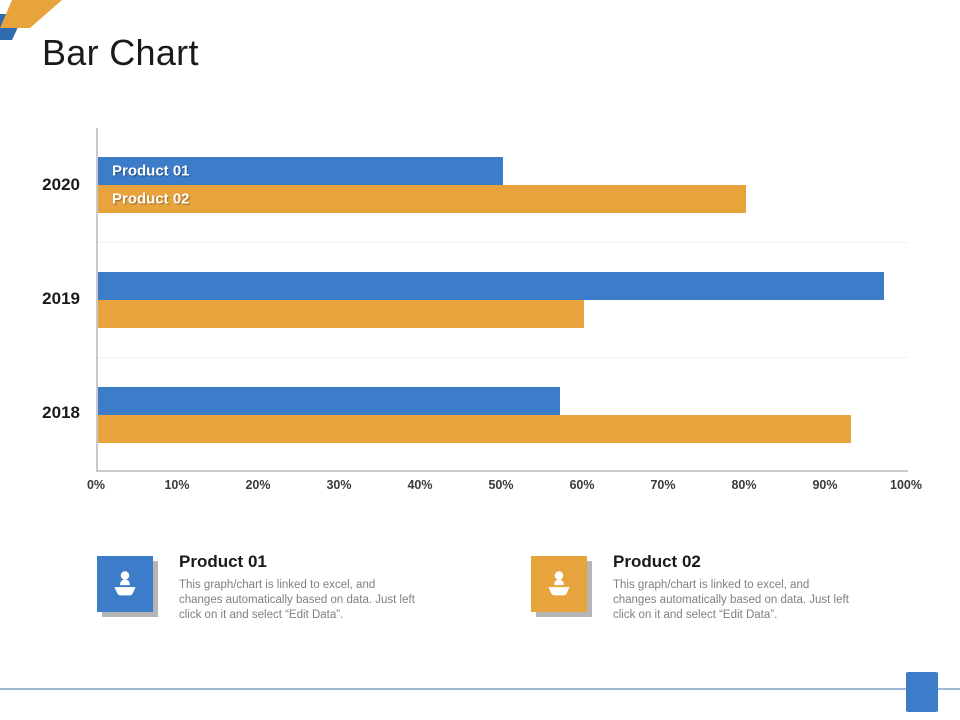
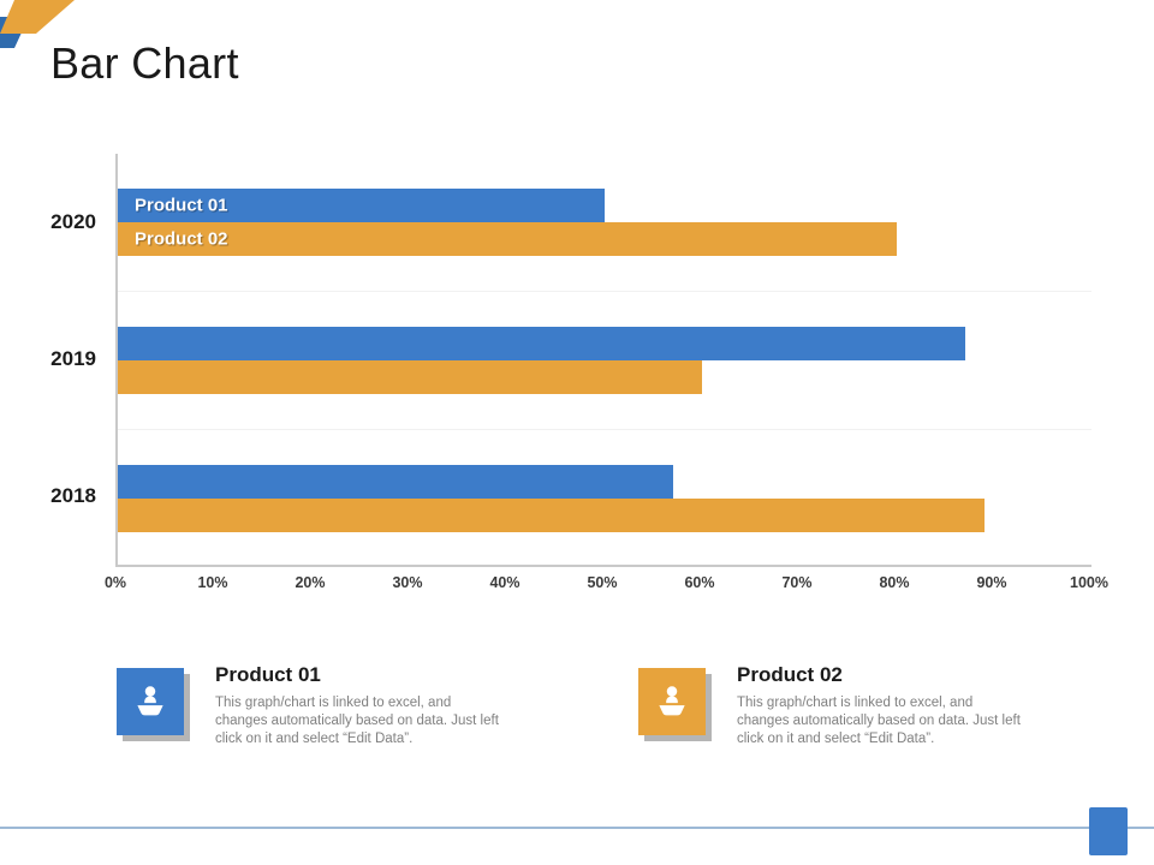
Product 01/2019: 97% -> 87%
Product 02/2018: 93% -> 89%
